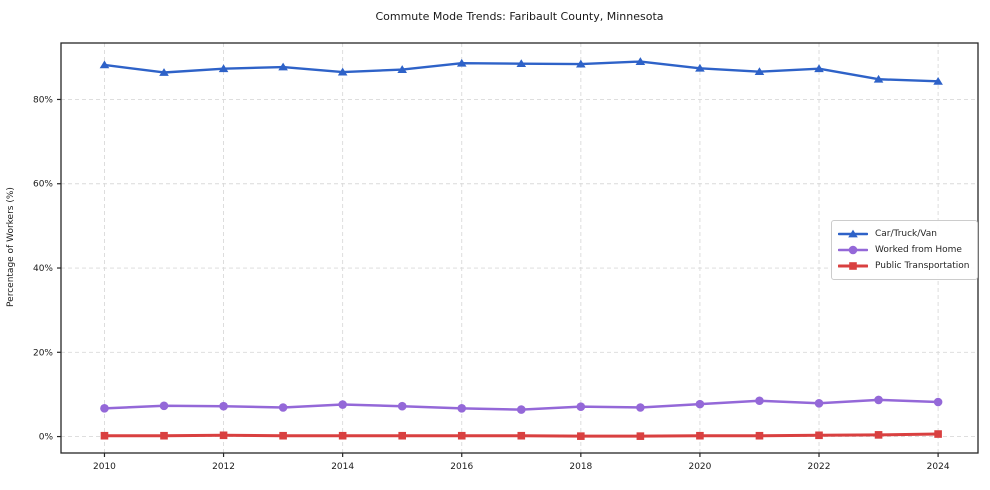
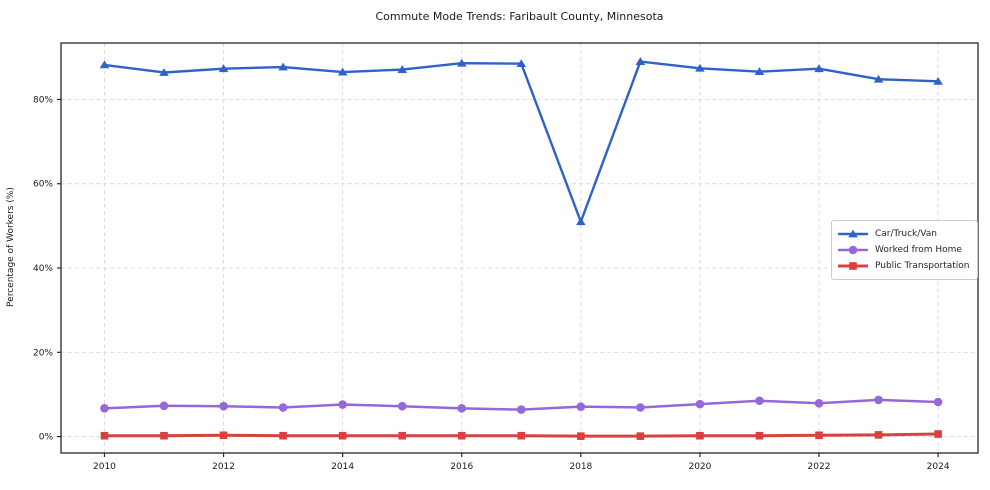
Car/Truck/Van/2018: 88% -> 51%
